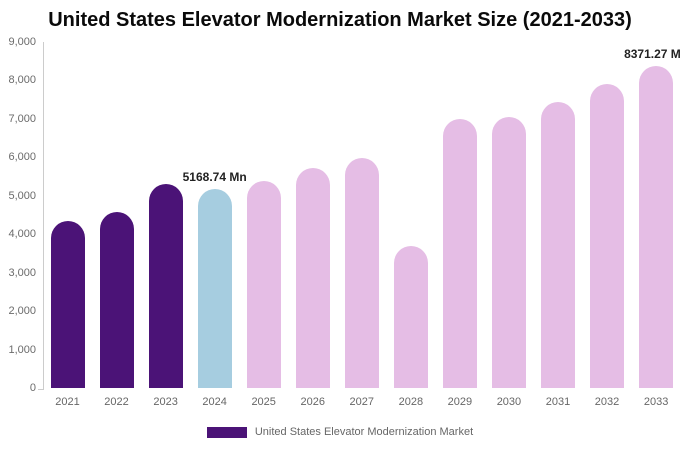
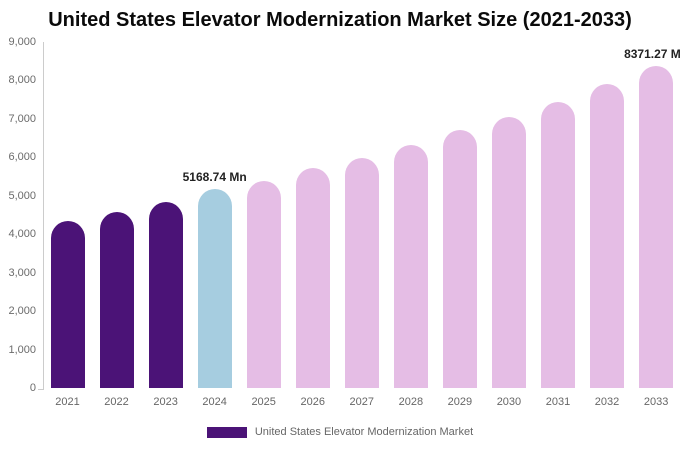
2023: 5300 -> 4800
2028: 3700 -> 6300
2029: 7000 -> 6700
